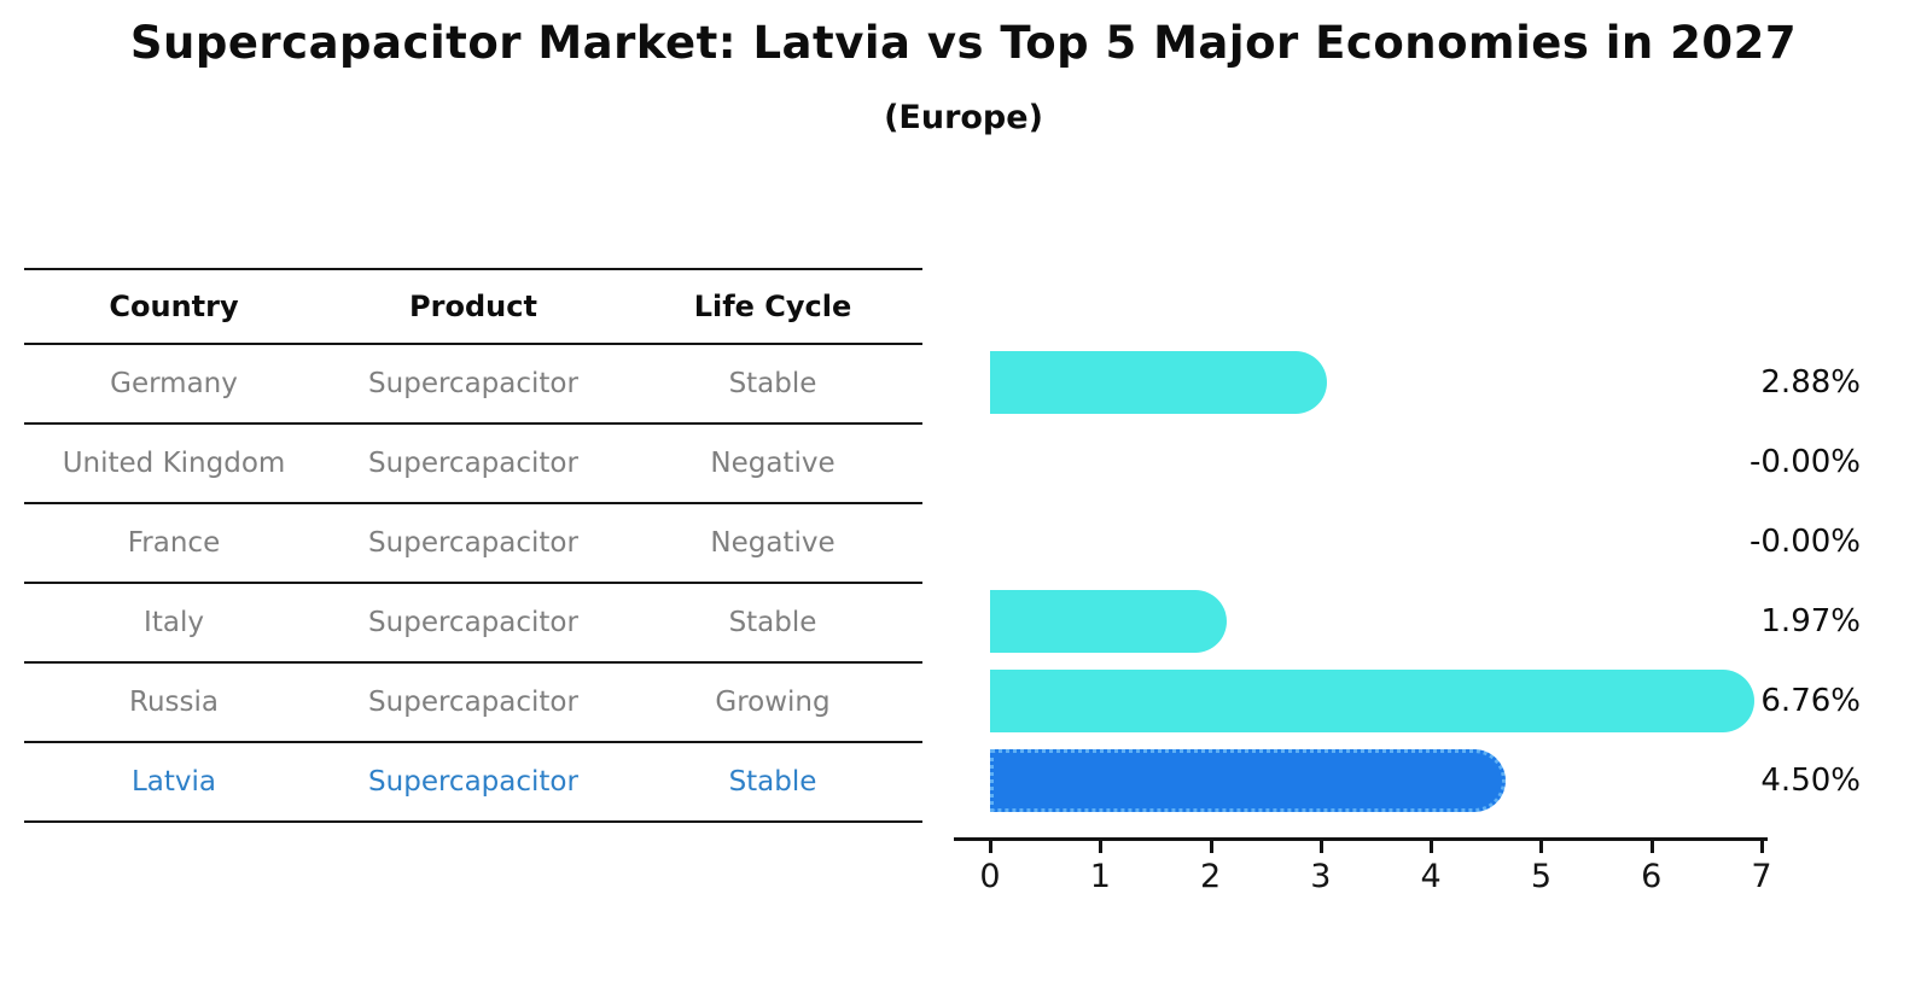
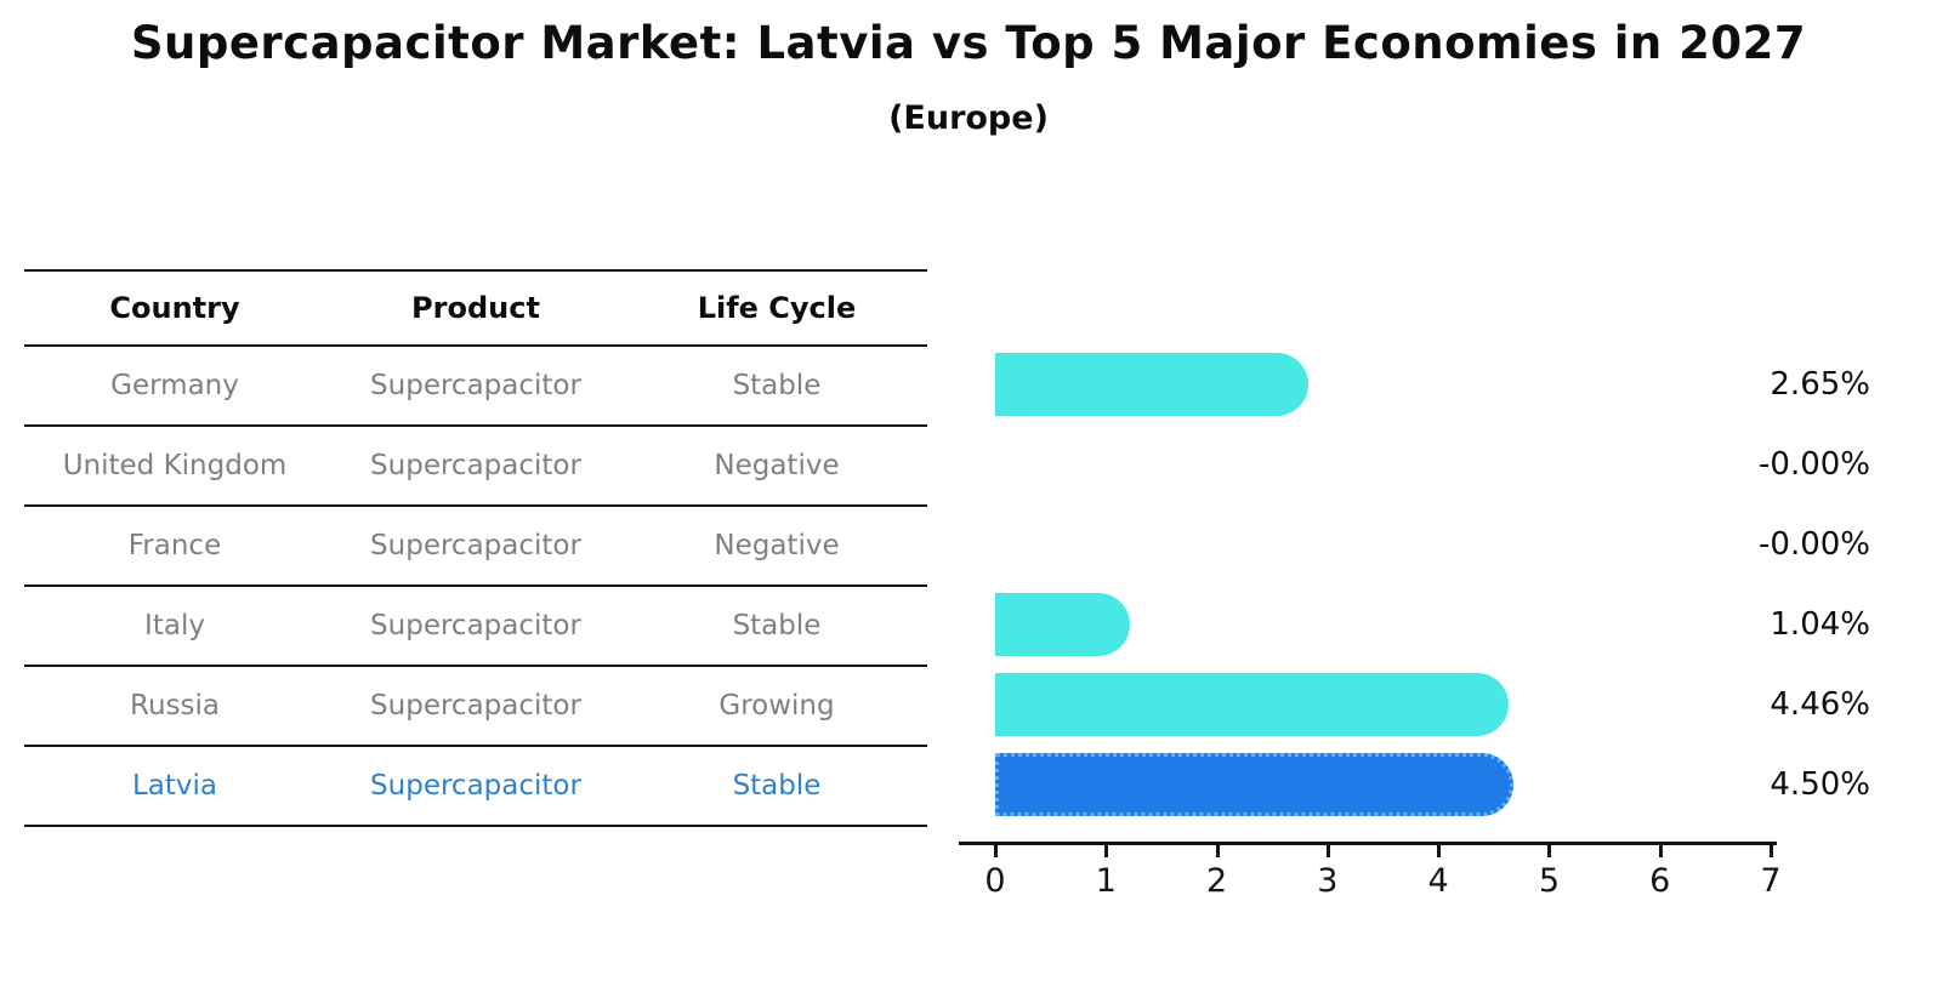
Germany: 2.88% -> 2.65%
Italy: 1.97% -> 1.04%
Russia: 6.76% -> 4.46%
